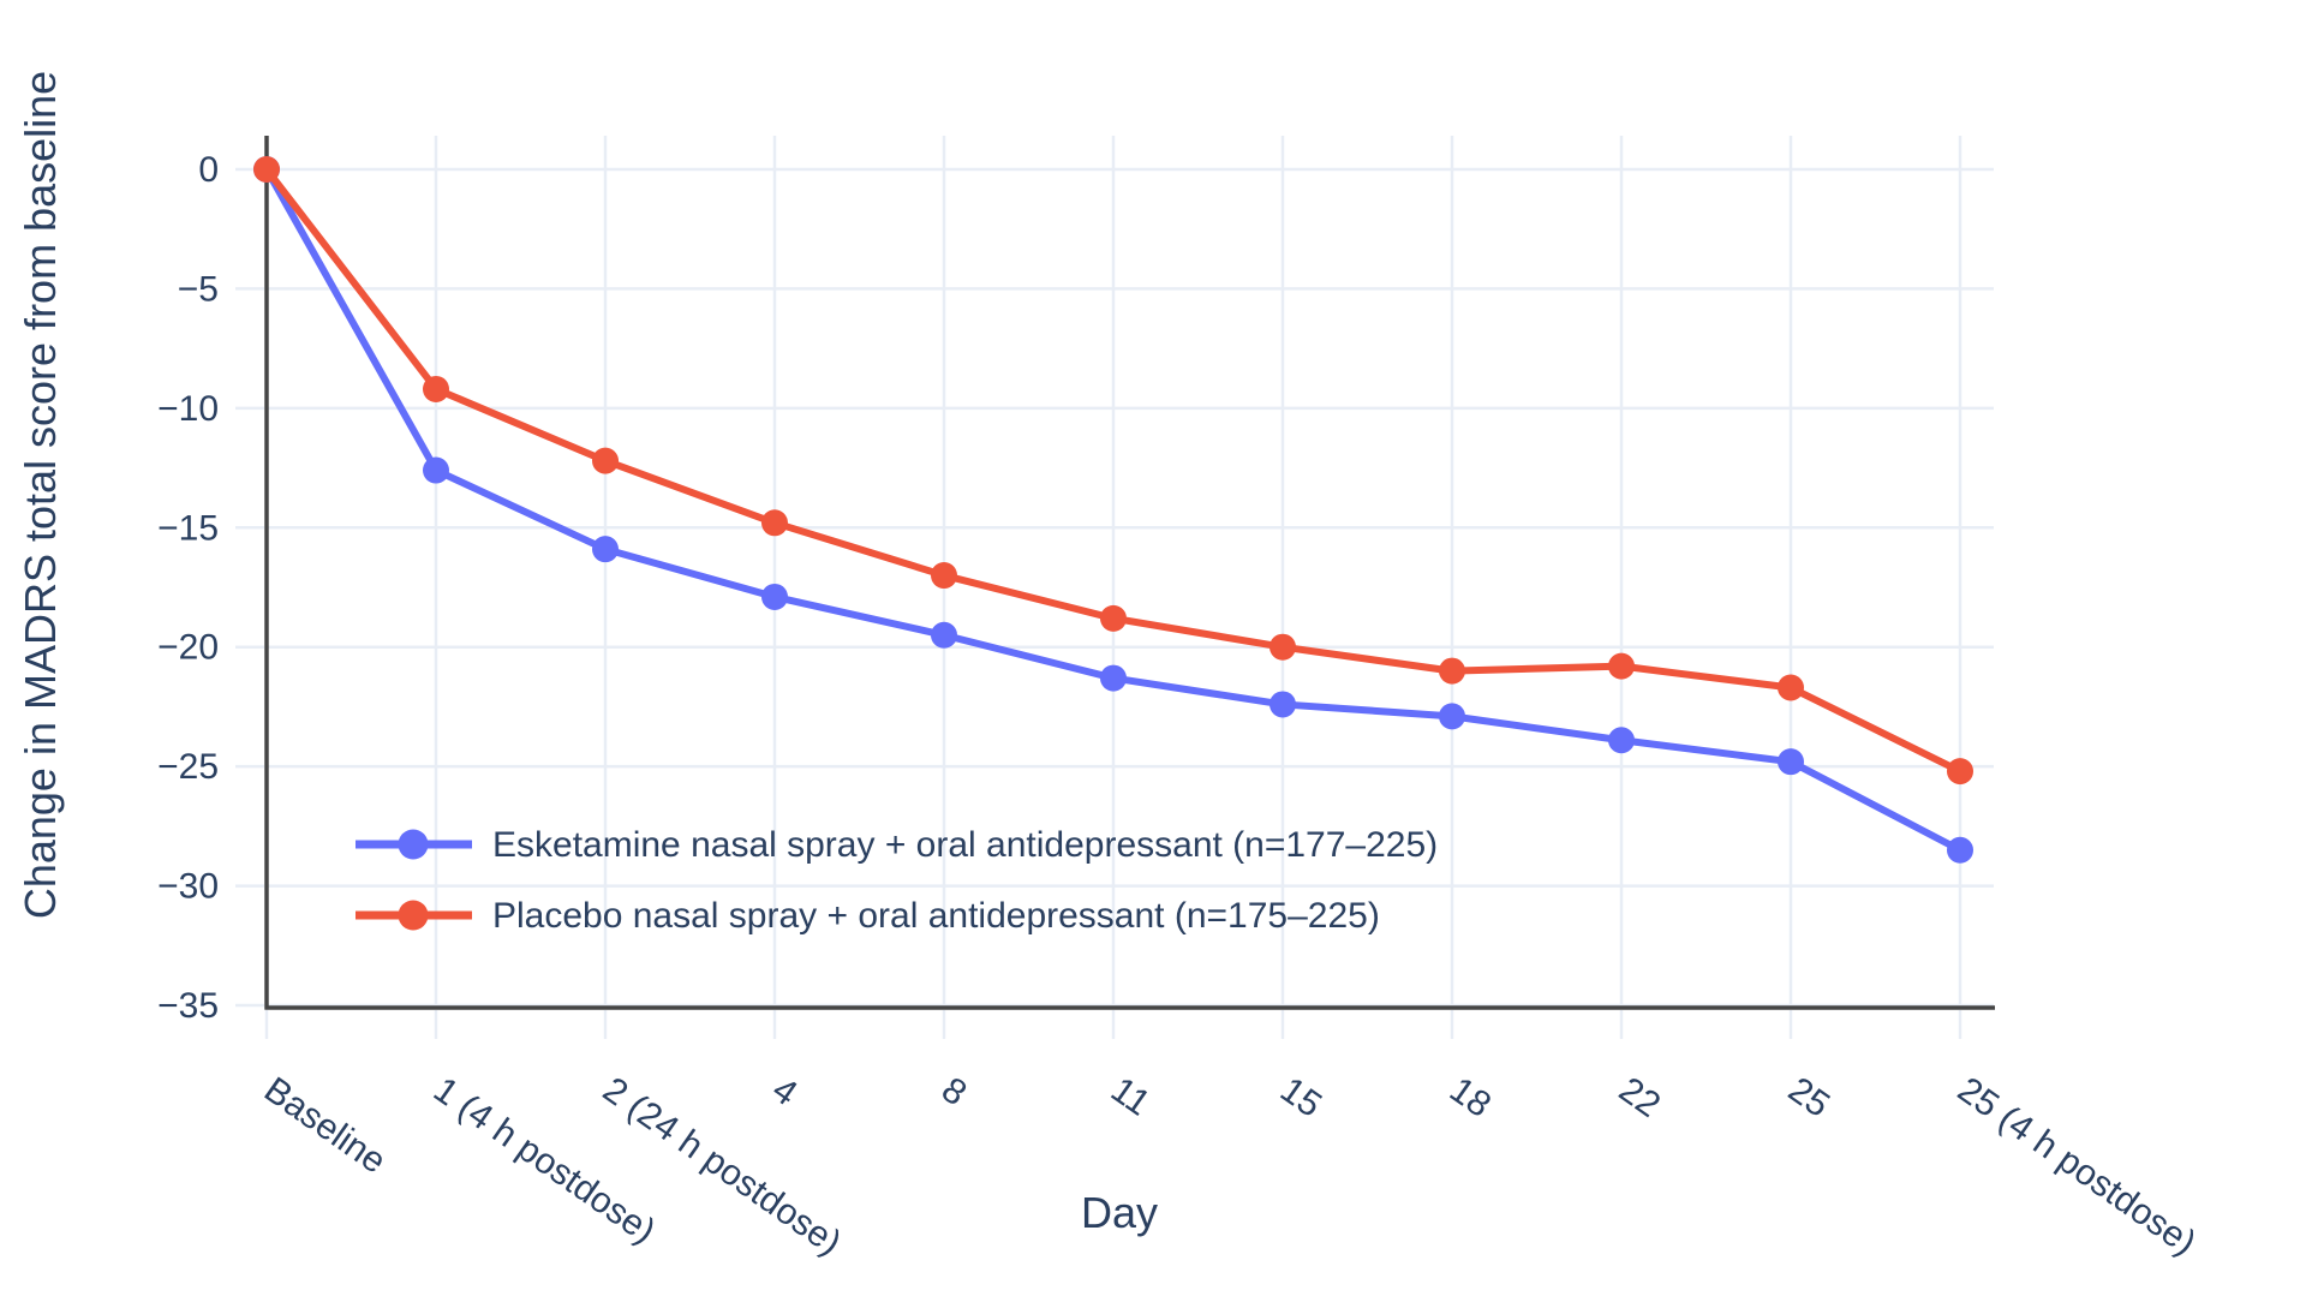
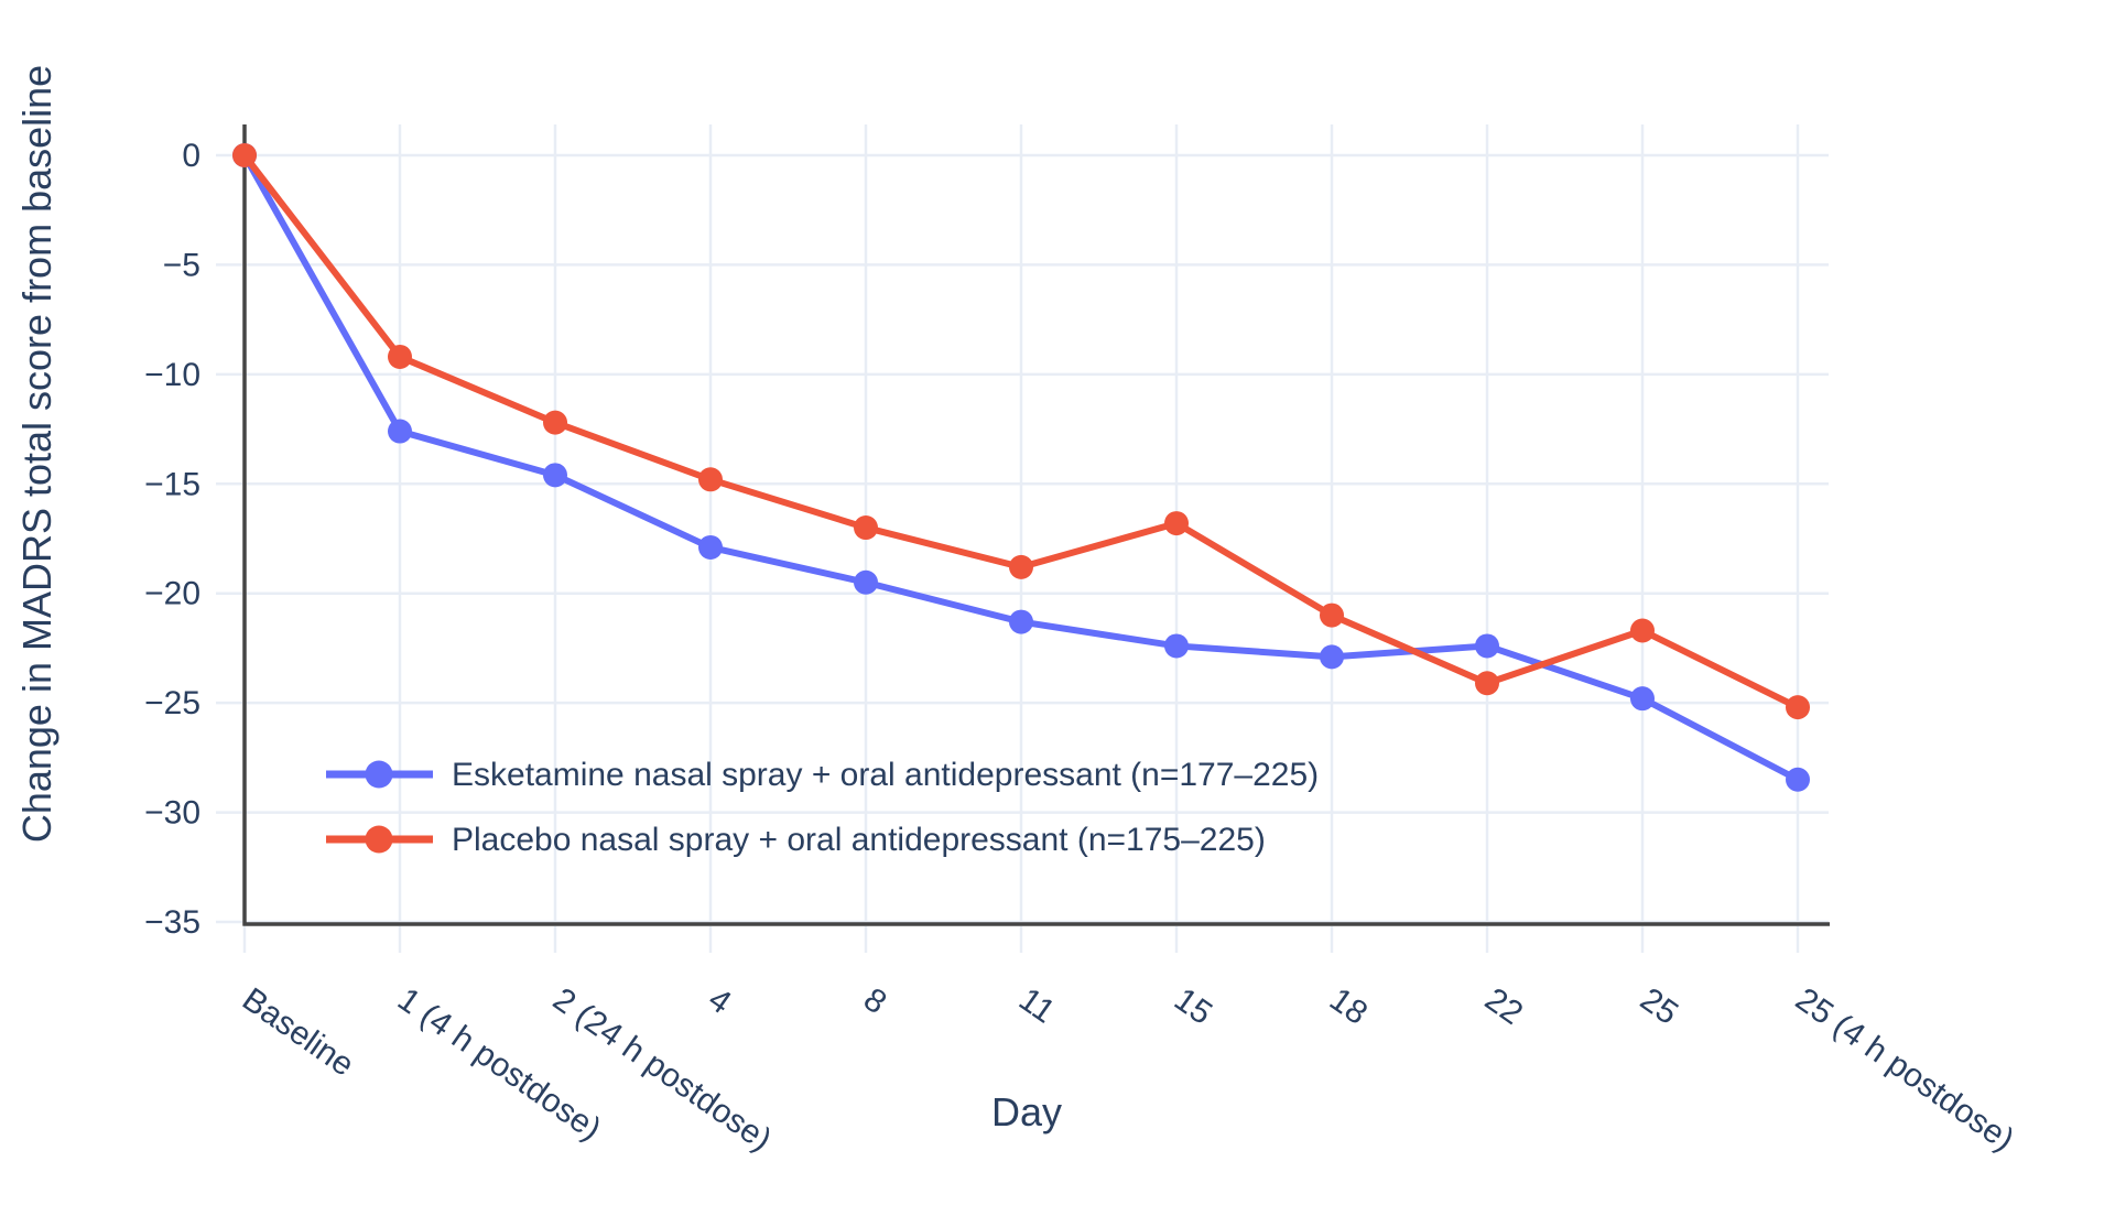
Esketamine nasal spray + oral antidepressant (n=177–225)/2 (24 h postdose): -15.9 -> -14.6
Placebo nasal spray + oral antidepressant (n=175–225)/15: -20.0 -> -16.8
Esketamine nasal spray + oral antidepressant (n=177–225)/22: -23.9 -> -22.4
Placebo nasal spray + oral antidepressant (n=175–225)/22: -20.8 -> -24.1
